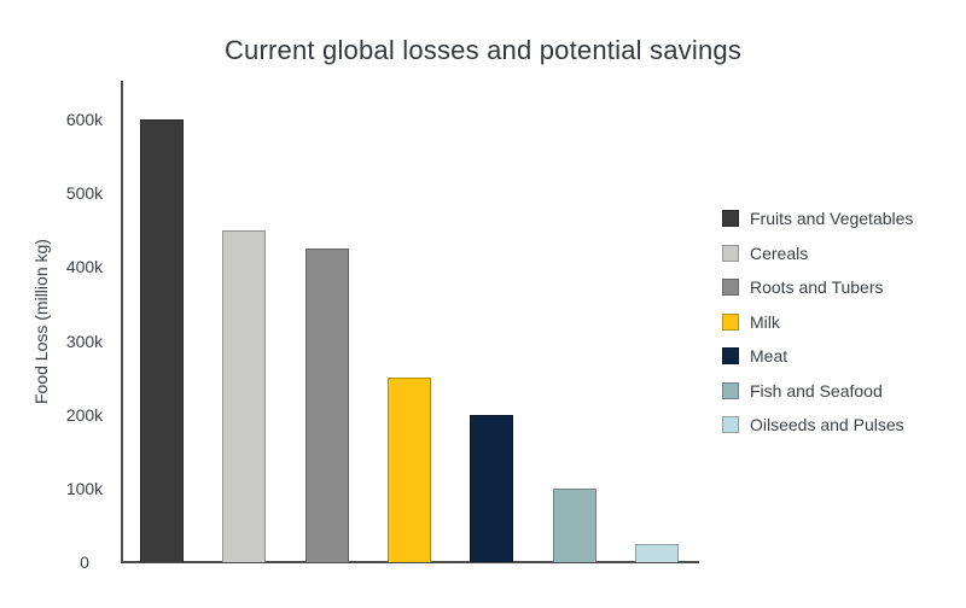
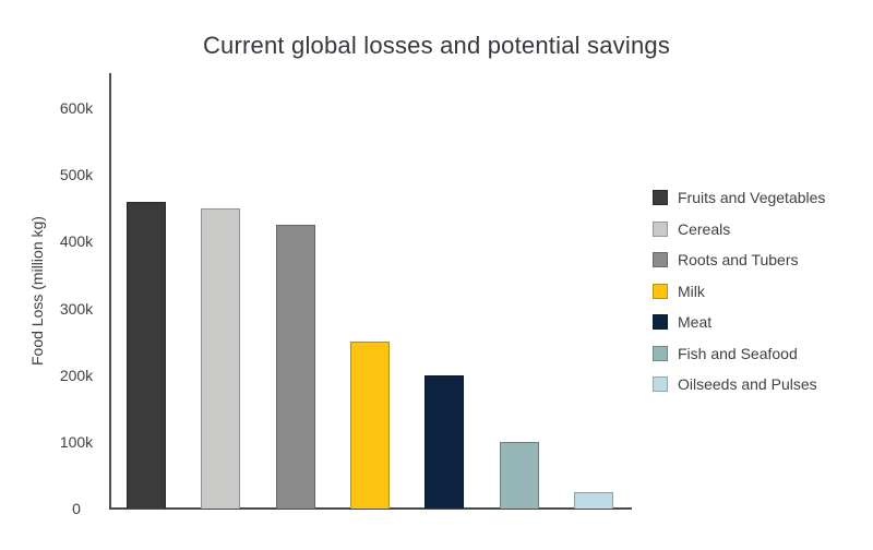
Fruits and Vegetables: 600k -> 460k
